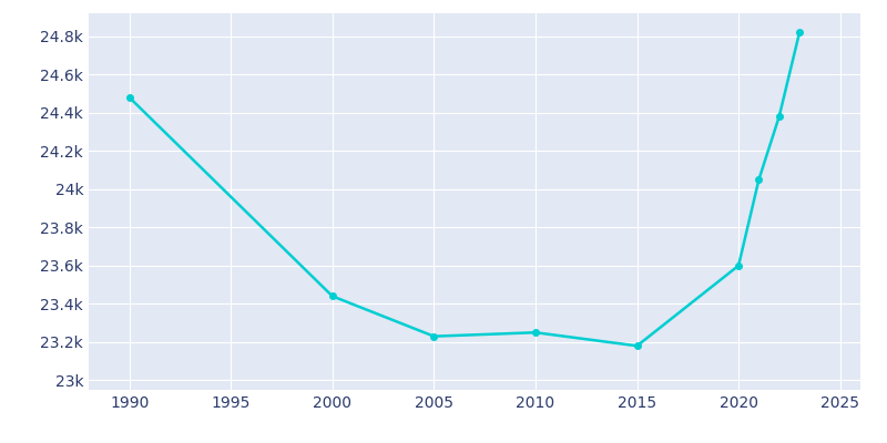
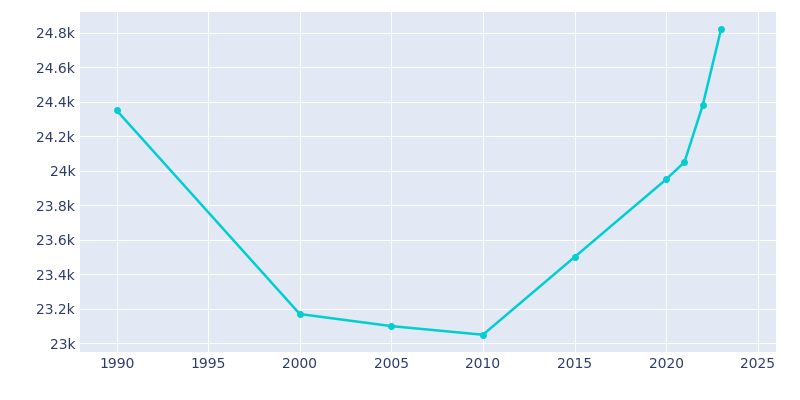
1990: 24.48k -> 24.35k
2000: 23.44k -> 23.17k
2005: 23.23k -> 23.10k
2010: 23.25k -> 23.05k
2015: 23.18k -> 23.50k
2020: 23.60k -> 23.95k
